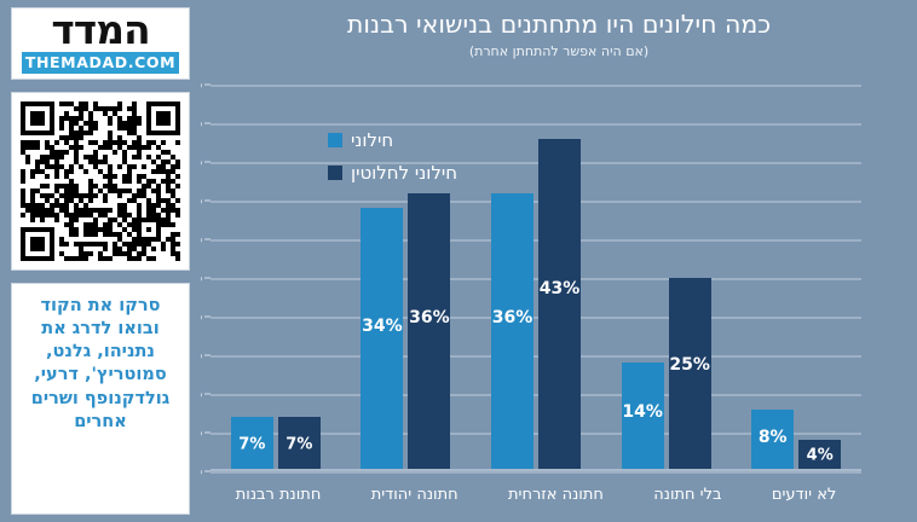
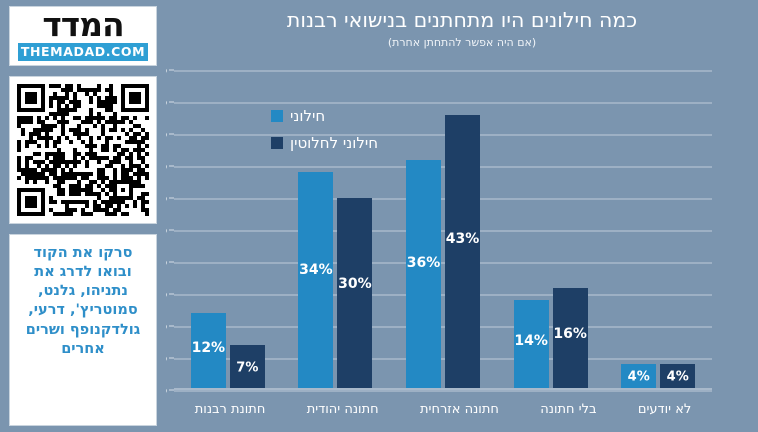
חילוני/חתונת רבנות: 7% -> 12%
חילוני לחלוטין/חתונה יהודית: 36% -> 30%
חילוני לחלוטין/בלי חתונה: 25% -> 16%
חילוני/לא יודעים: 8% -> 4%
